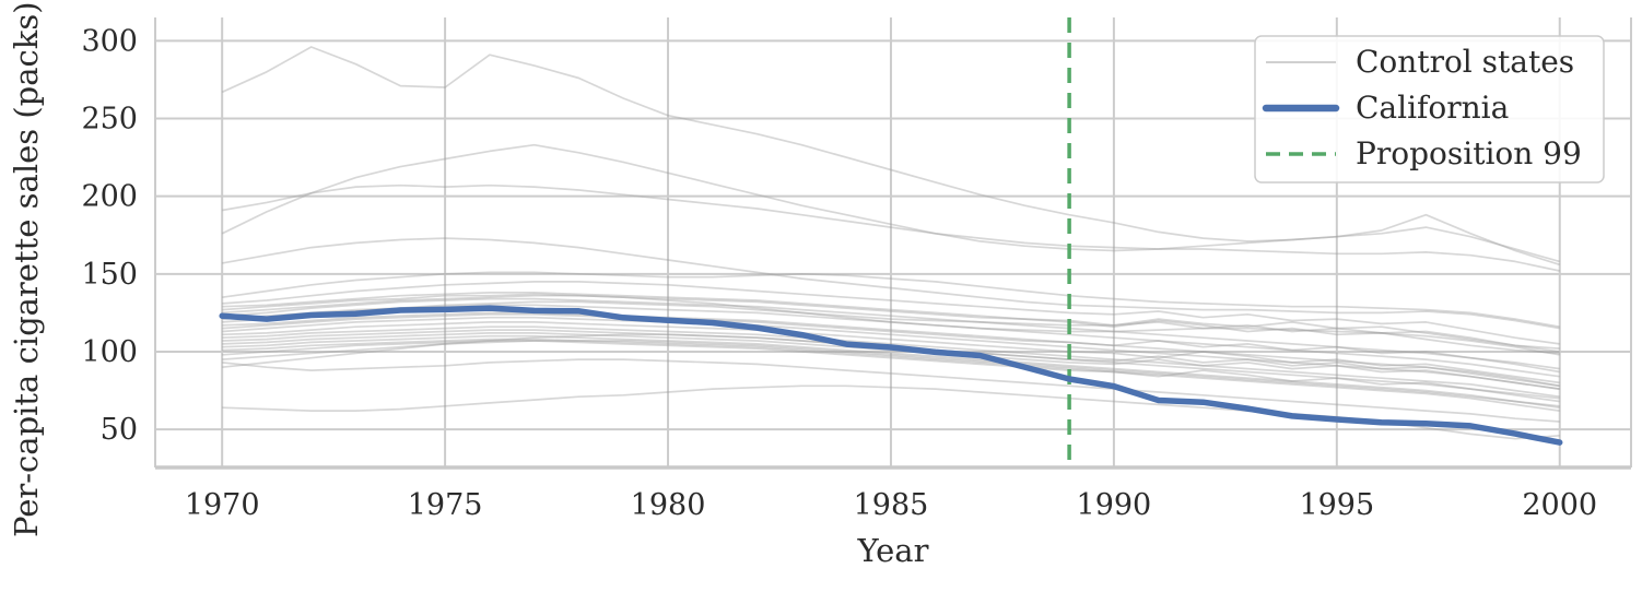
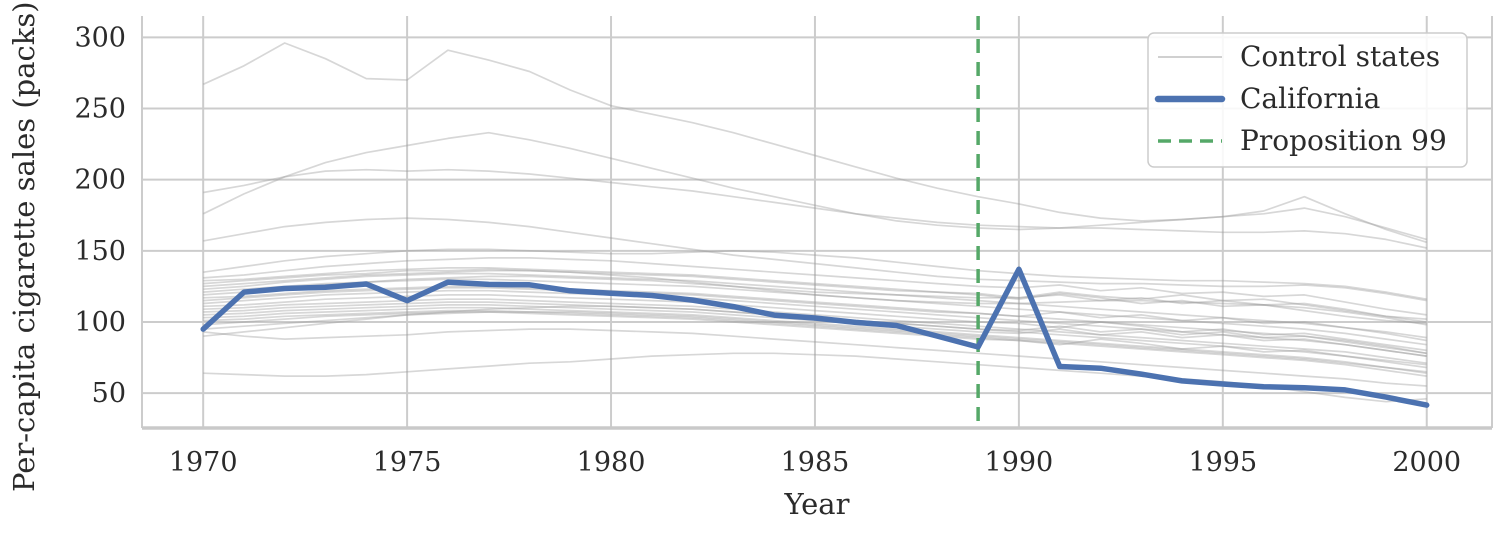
California/1970: 123 -> 95
California/1975: 127 -> 115
California/1990: 78 -> 137
